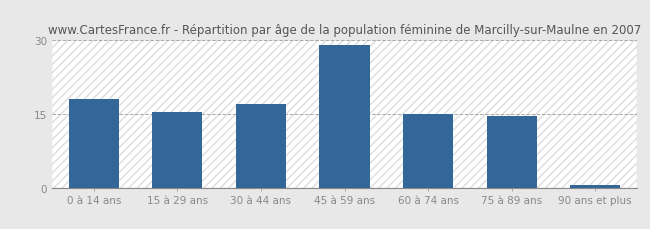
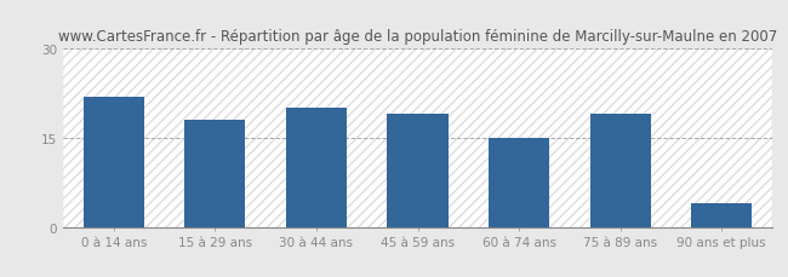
0 à 14 ans: 18.0 -> 22.0
15 à 29 ans: 15.5 -> 18.0
30 à 44 ans: 17.0 -> 20.0
45 à 59 ans: 29.0 -> 19.0
75 à 89 ans: 14.5 -> 19.0
90 ans et plus: 0.5 -> 4.0
